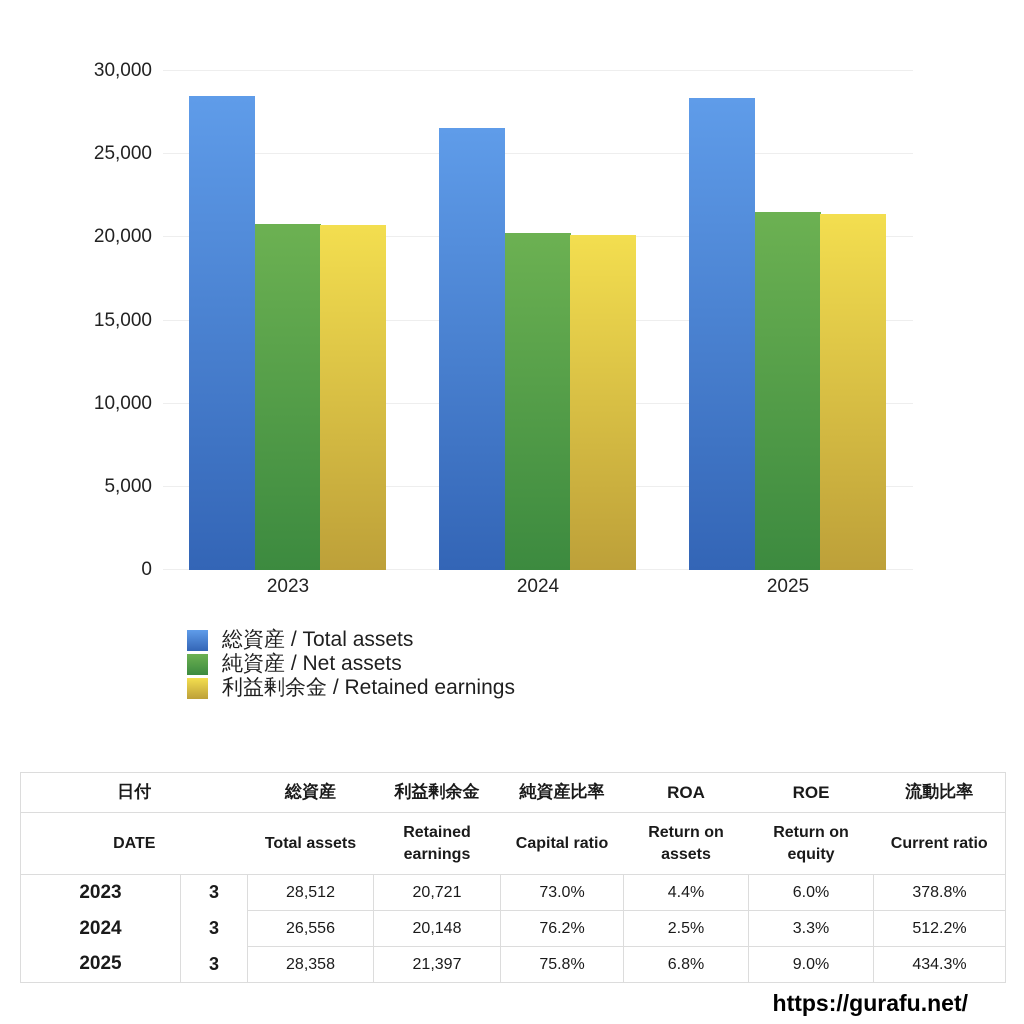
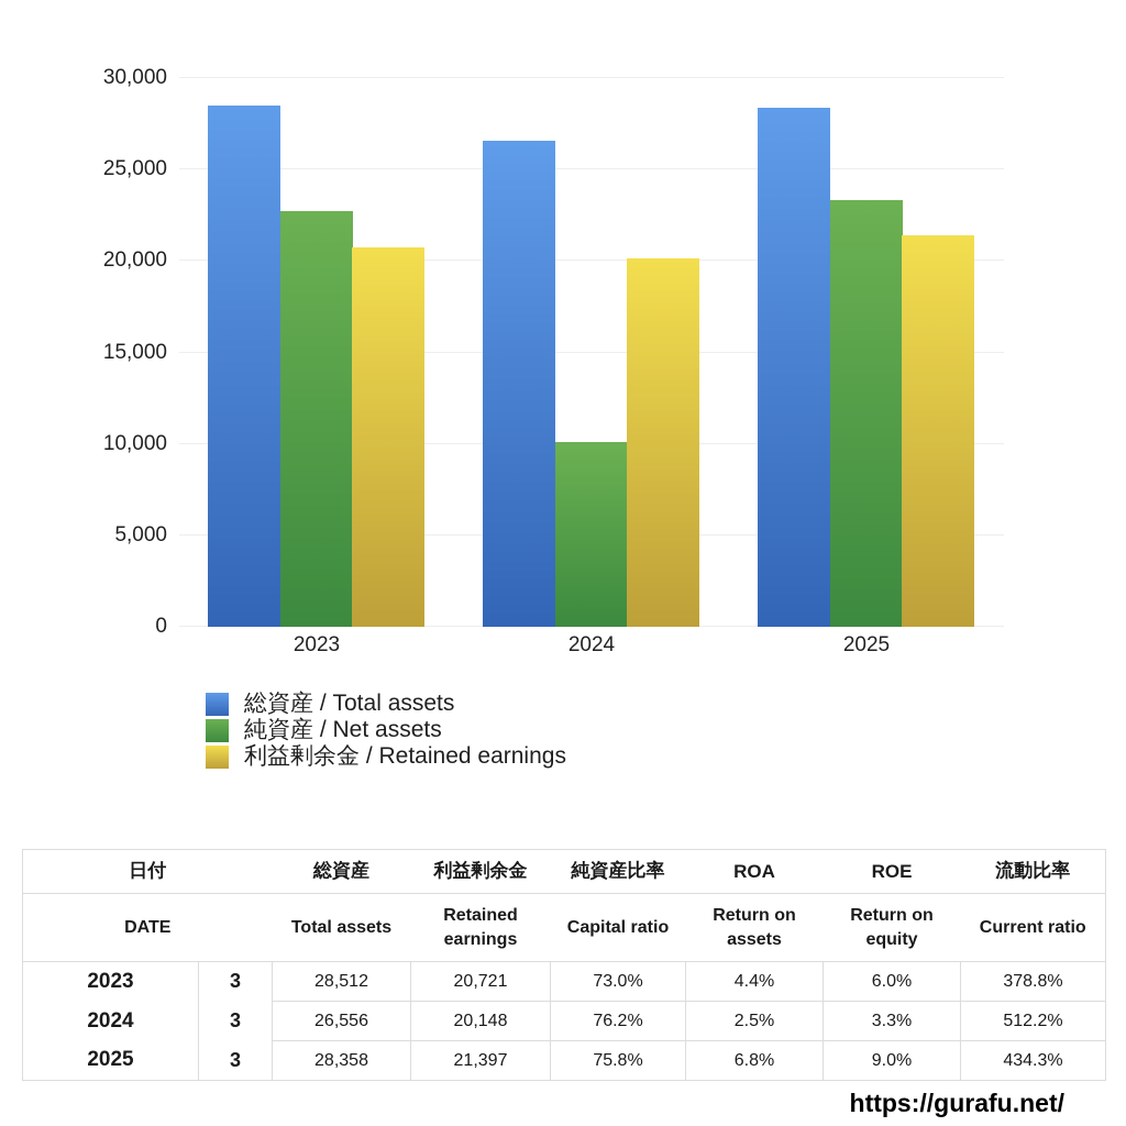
純資産 / Net assets/2023: 20800 -> 22700
純資産 / Net assets/2024: 20200 -> 10100
純資産 / Net assets/2025: 21500 -> 23300
